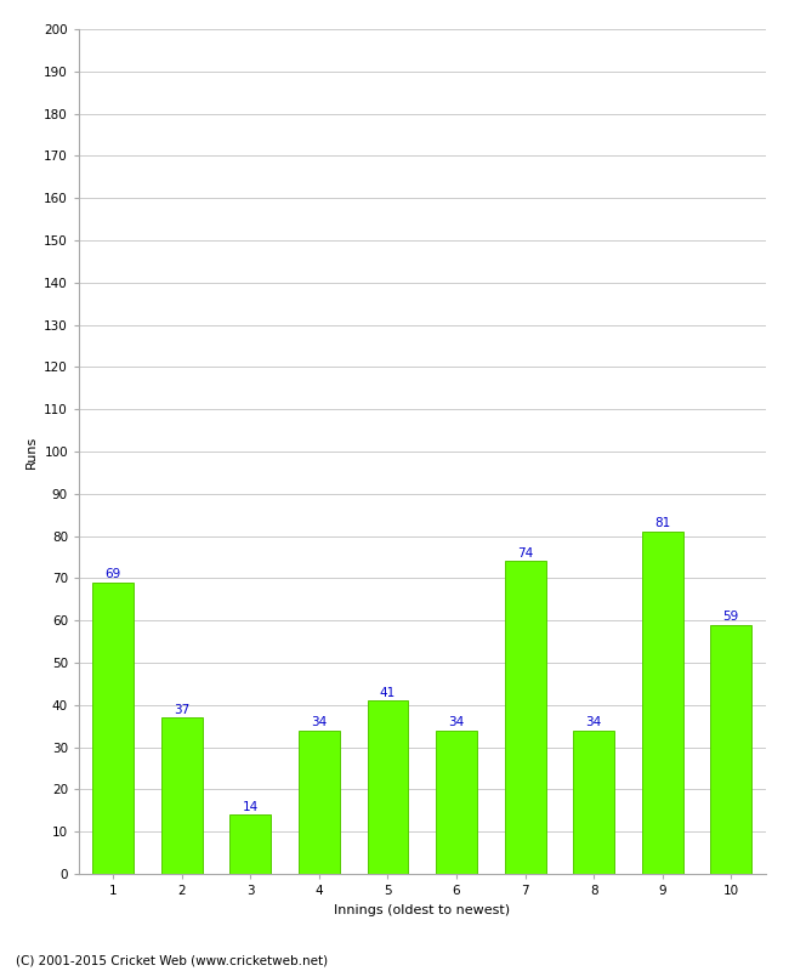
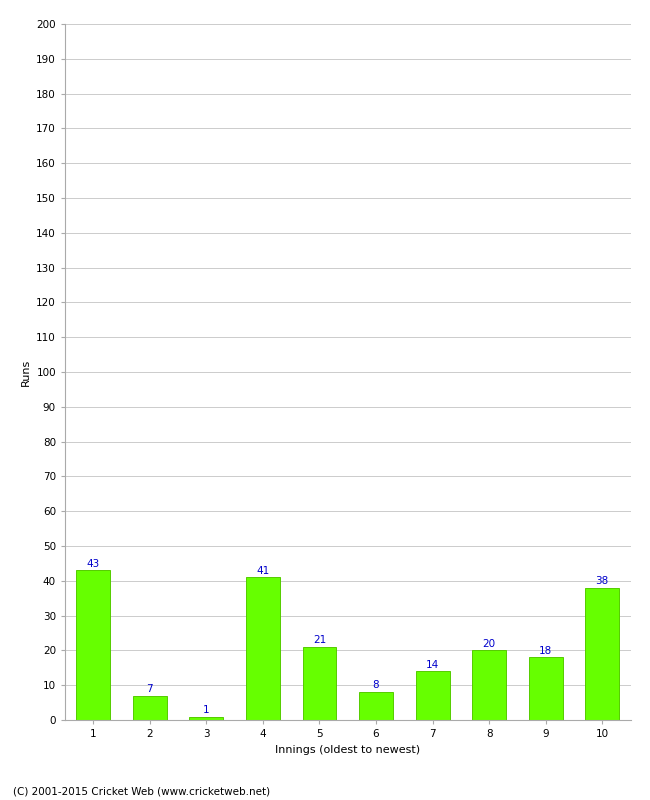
1: 69 -> 43
2: 37 -> 7
3: 14 -> 1
4: 34 -> 41
5: 41 -> 21
6: 34 -> 8
7: 74 -> 14
8: 34 -> 20
9: 81 -> 18
10: 59 -> 38
